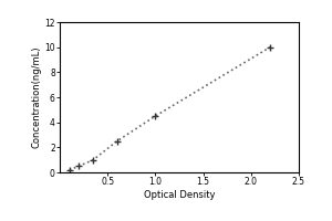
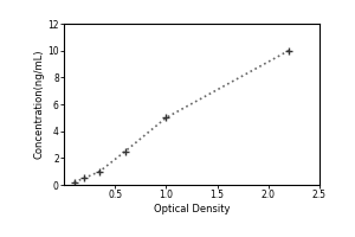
1.0: 4.5 -> 5.0
